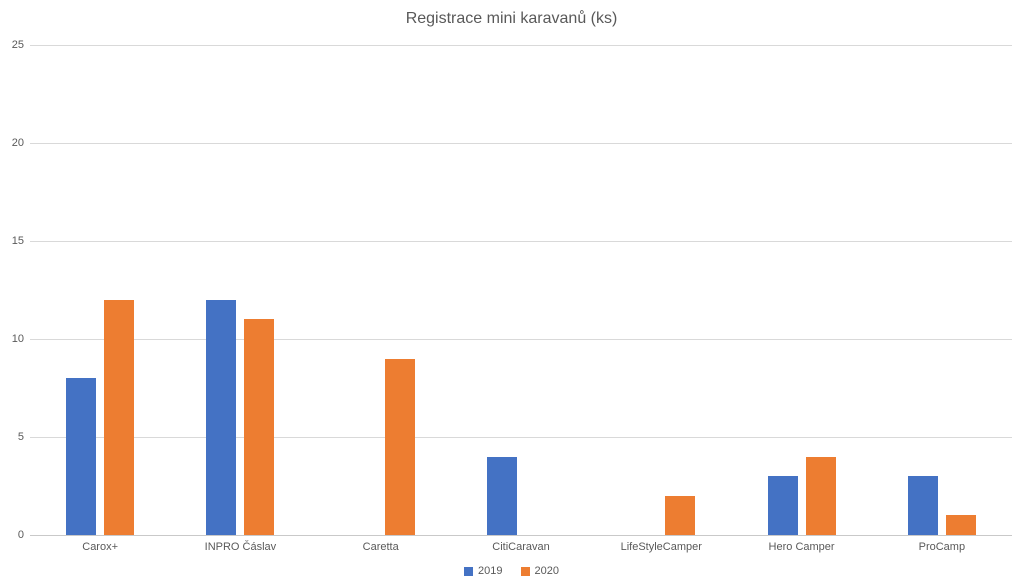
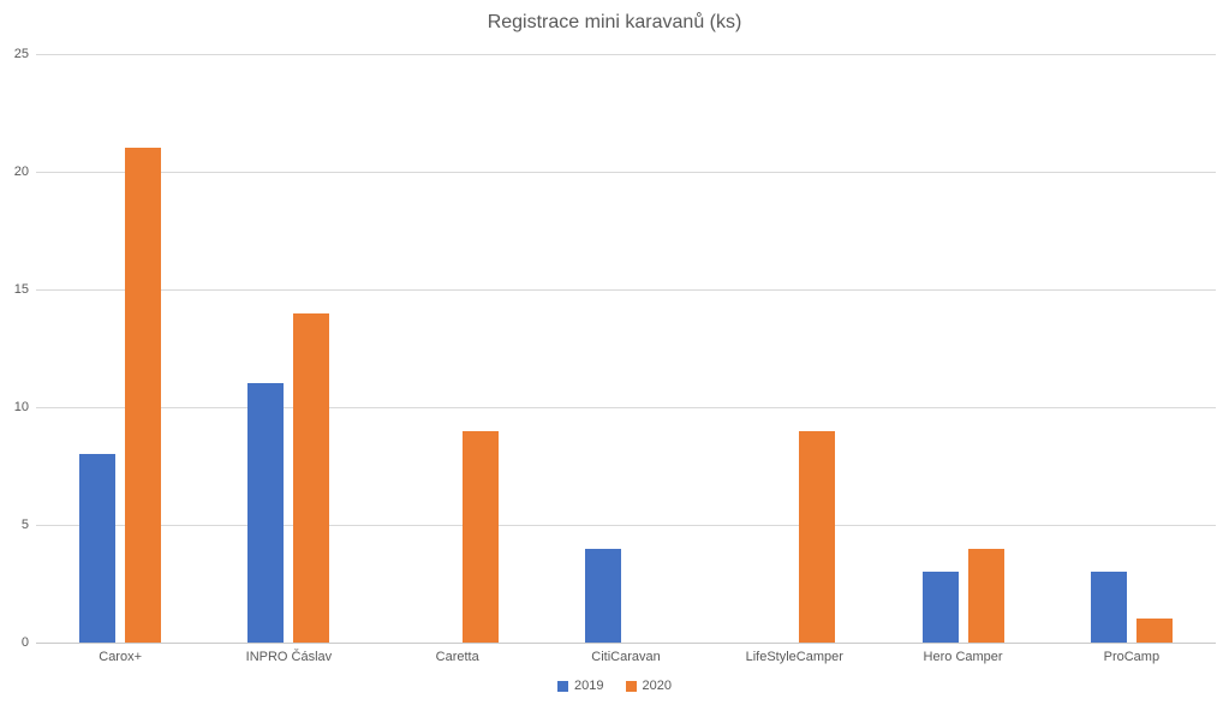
2020/Carox+: 12 -> 21
2019/INPRO Čáslav: 12 -> 11
2020/INPRO Čáslav: 11 -> 14
2020/LifeStyleCamper: 2 -> 9
